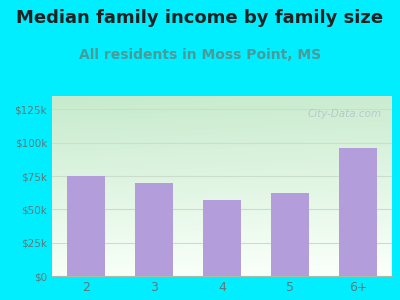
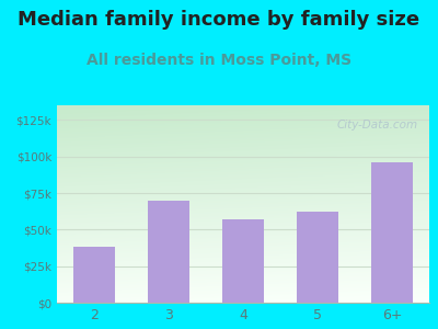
2: $75k -> $38k
